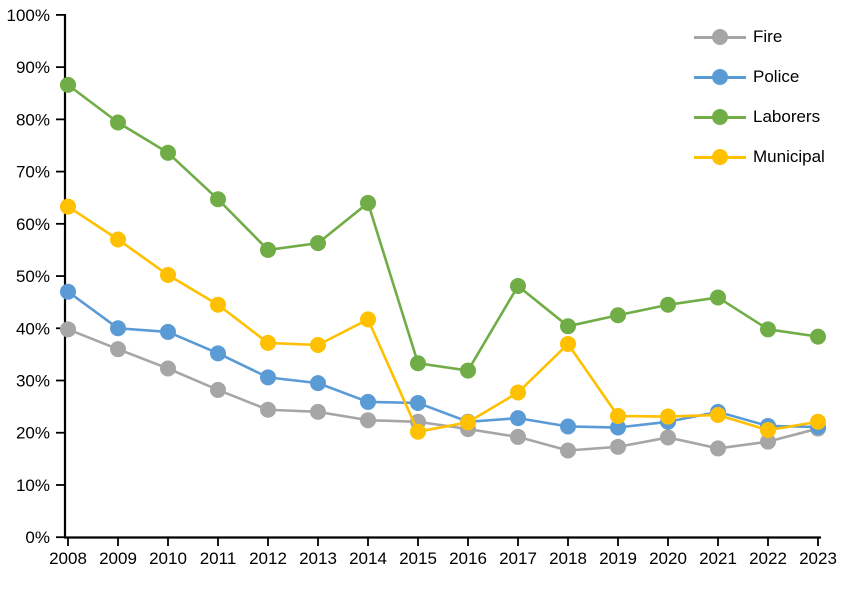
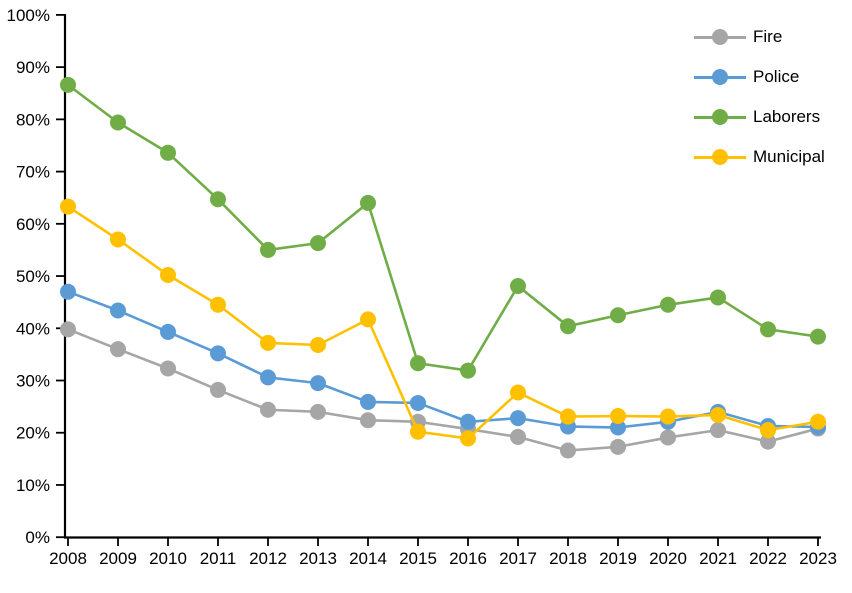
Police/2009: 40% -> 43%
Municipal/2016: 22% -> 19%
Municipal/2018: 37% -> 23%
Fire/2021: 17% -> 20%
